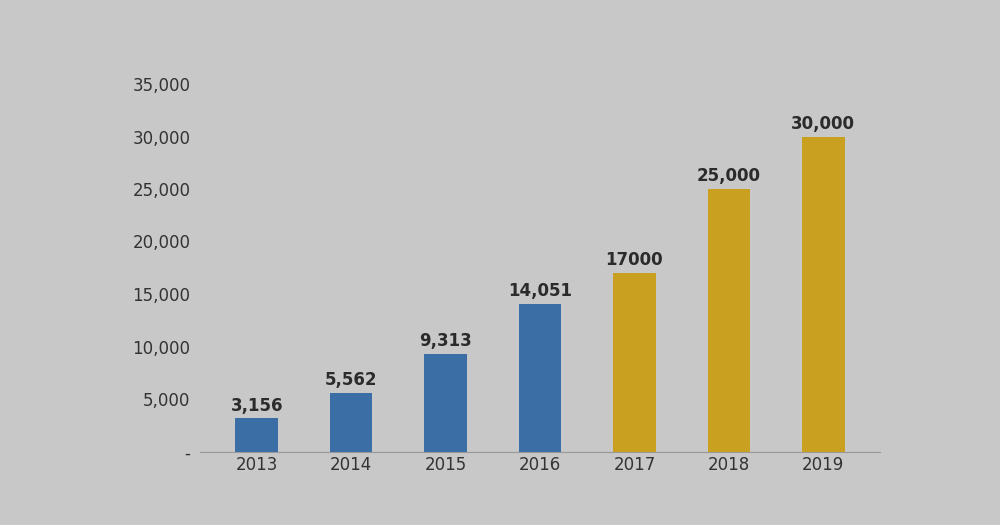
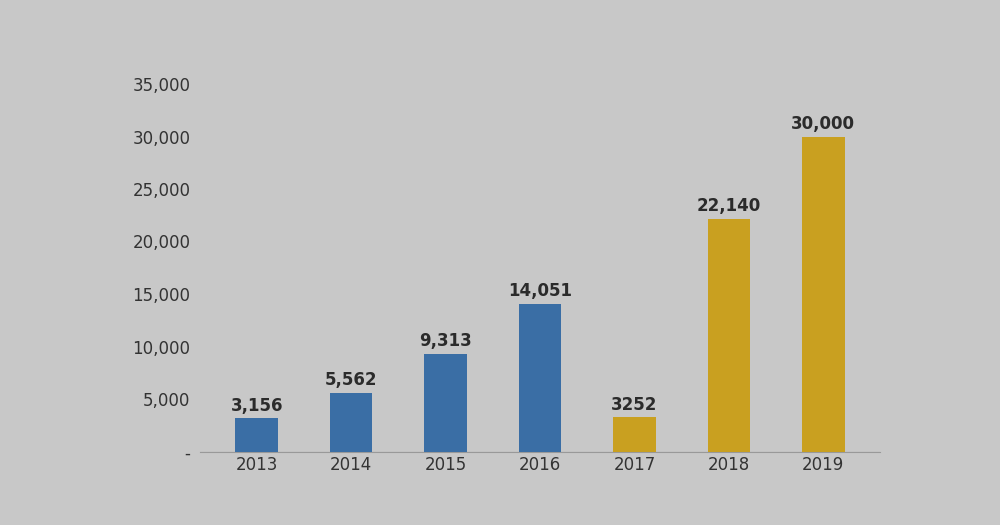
2017: 17000 -> 3252
2018: 25,000 -> 22,140
